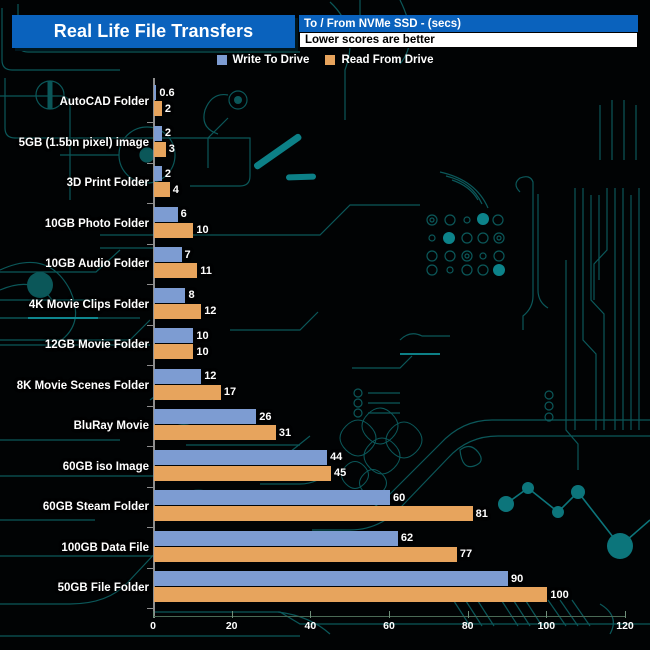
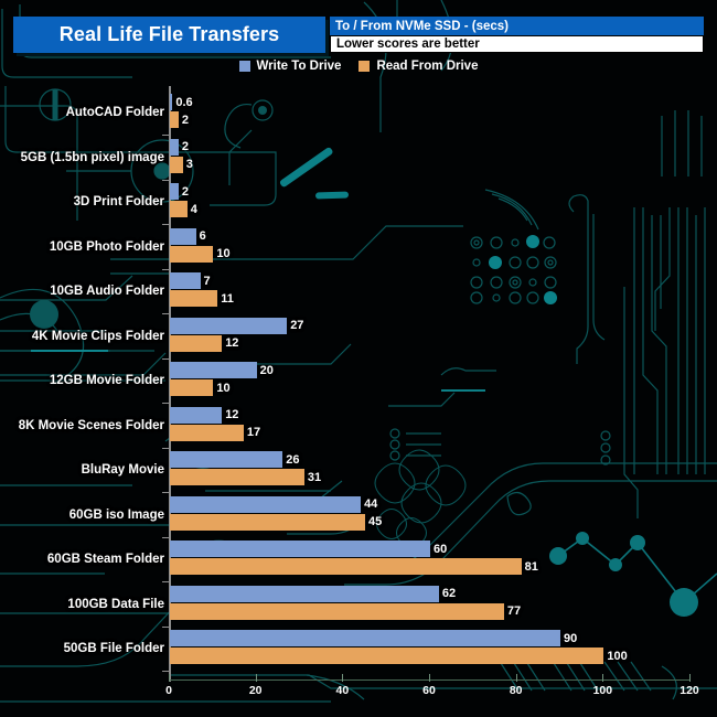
Write To Drive/4K Movie Clips Folder: 8 -> 27
Write To Drive/12GB Movie Folder: 10 -> 20
